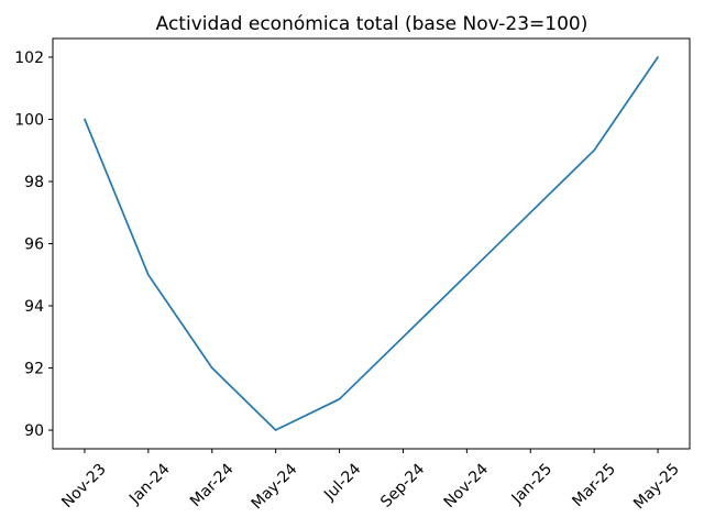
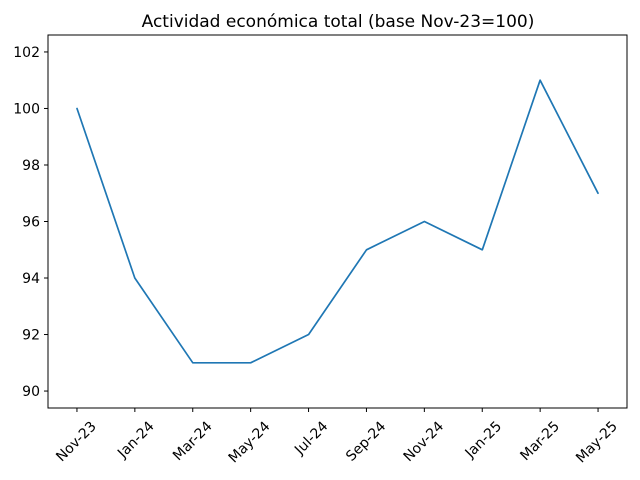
Jan-24: 95 -> 94
Mar-24: 92 -> 91
May-24: 90 -> 91
Jul-24: 91 -> 92
Sep-24: 93 -> 95
Nov-24: 95 -> 96
Jan-25: 97 -> 95
Mar-25: 99 -> 101
May-25: 102 -> 97
